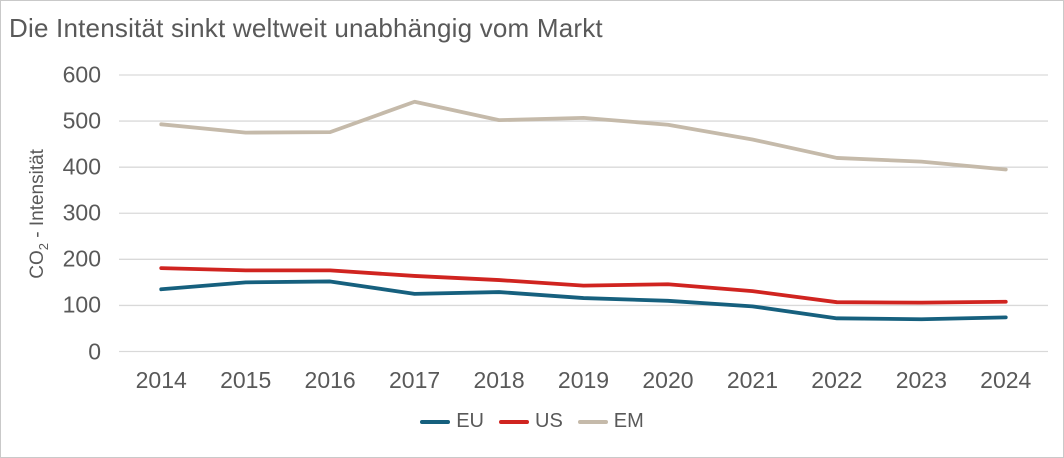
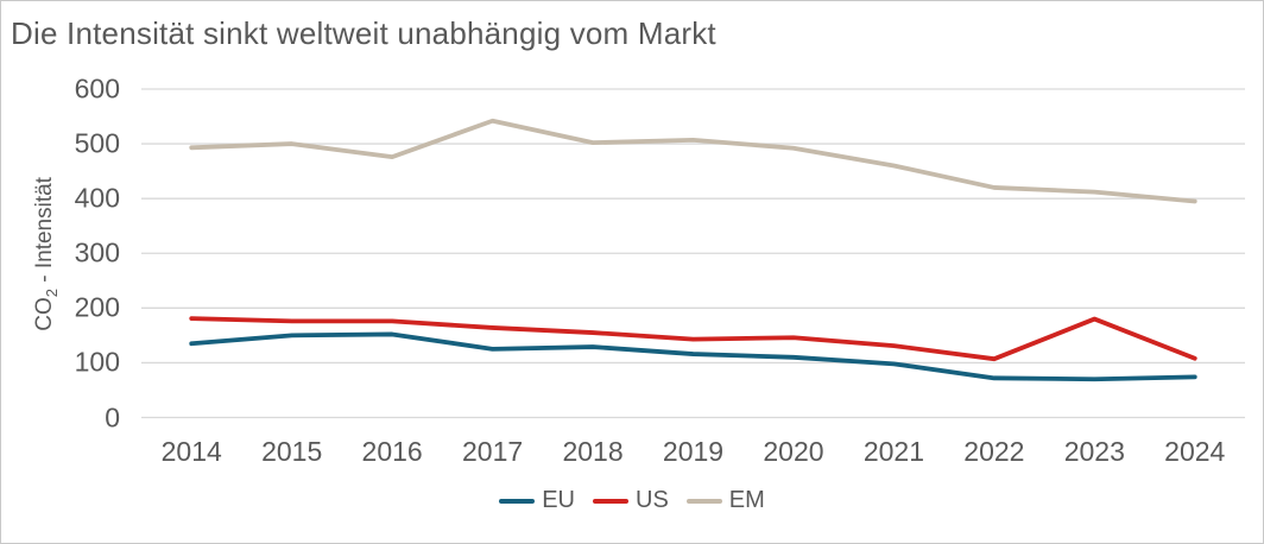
EM/2015: 480 -> 500
US/2023: 110 -> 180
